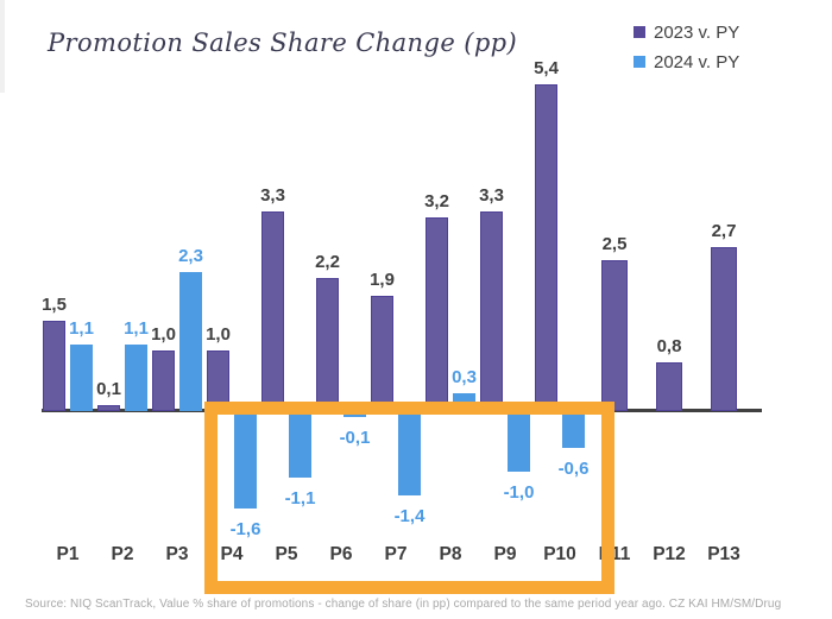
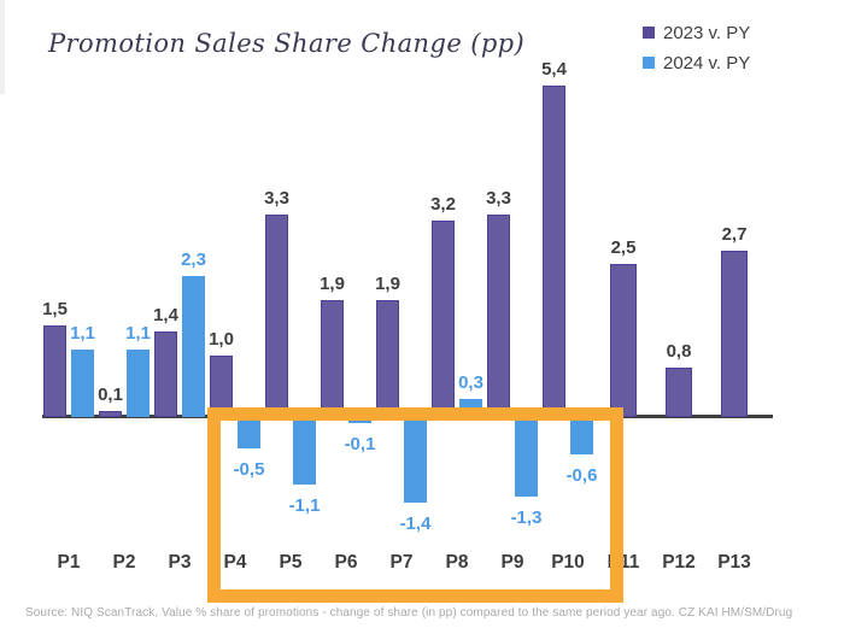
2023 v. PY/P3: 1,0 -> 1,4
2024 v. PY/P4: -1,6 -> -0,5
2023 v. PY/P6: 2,2 -> 1,9
2024 v. PY/P9: -1,0 -> -1,3
